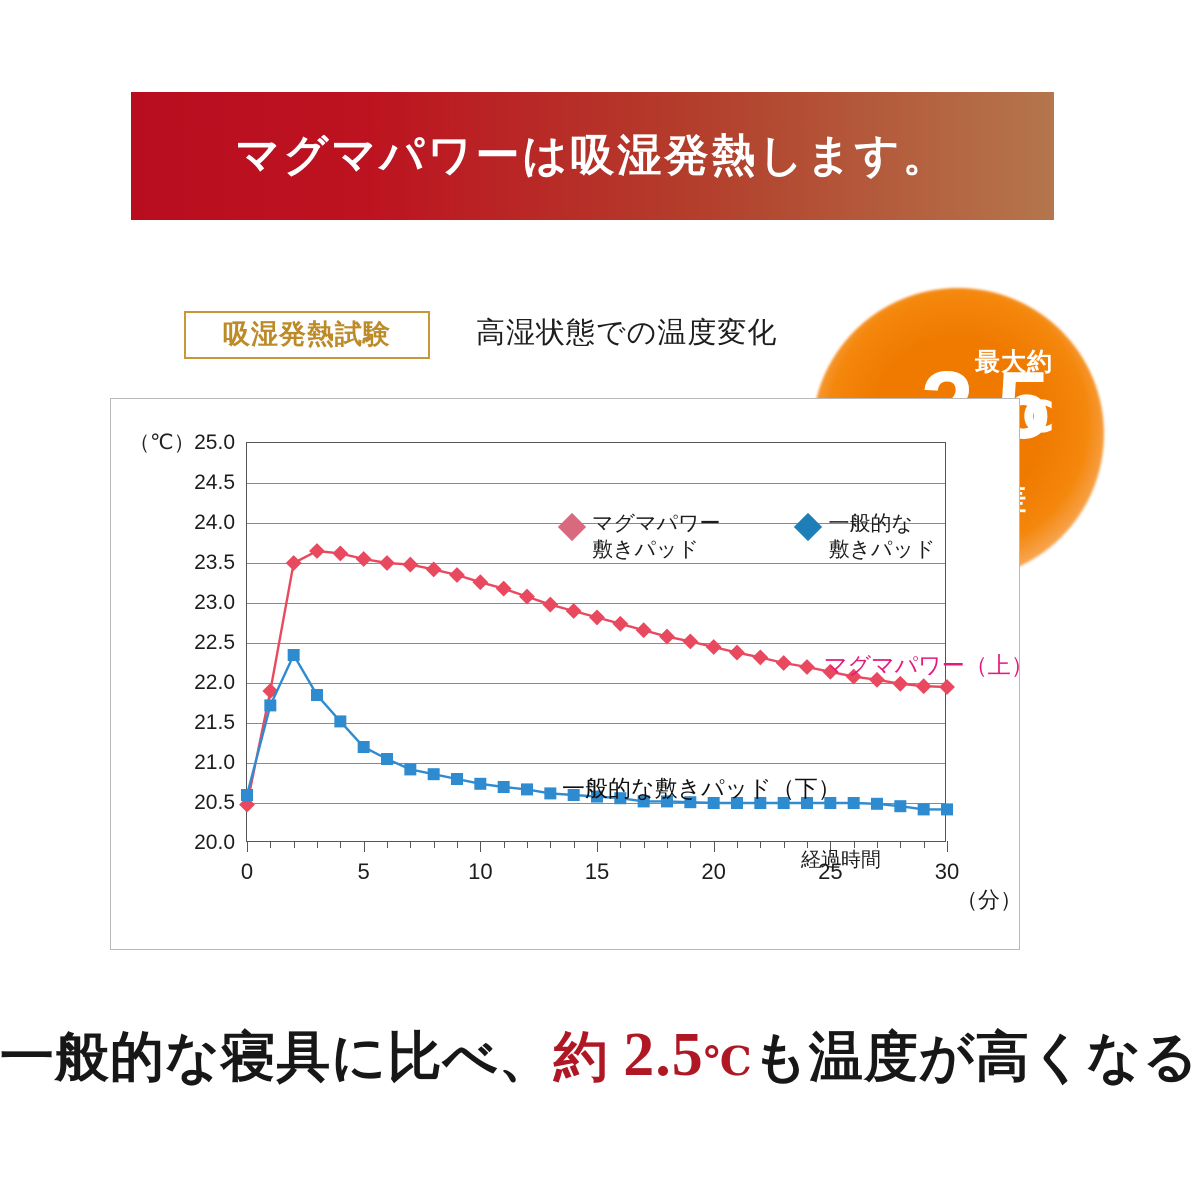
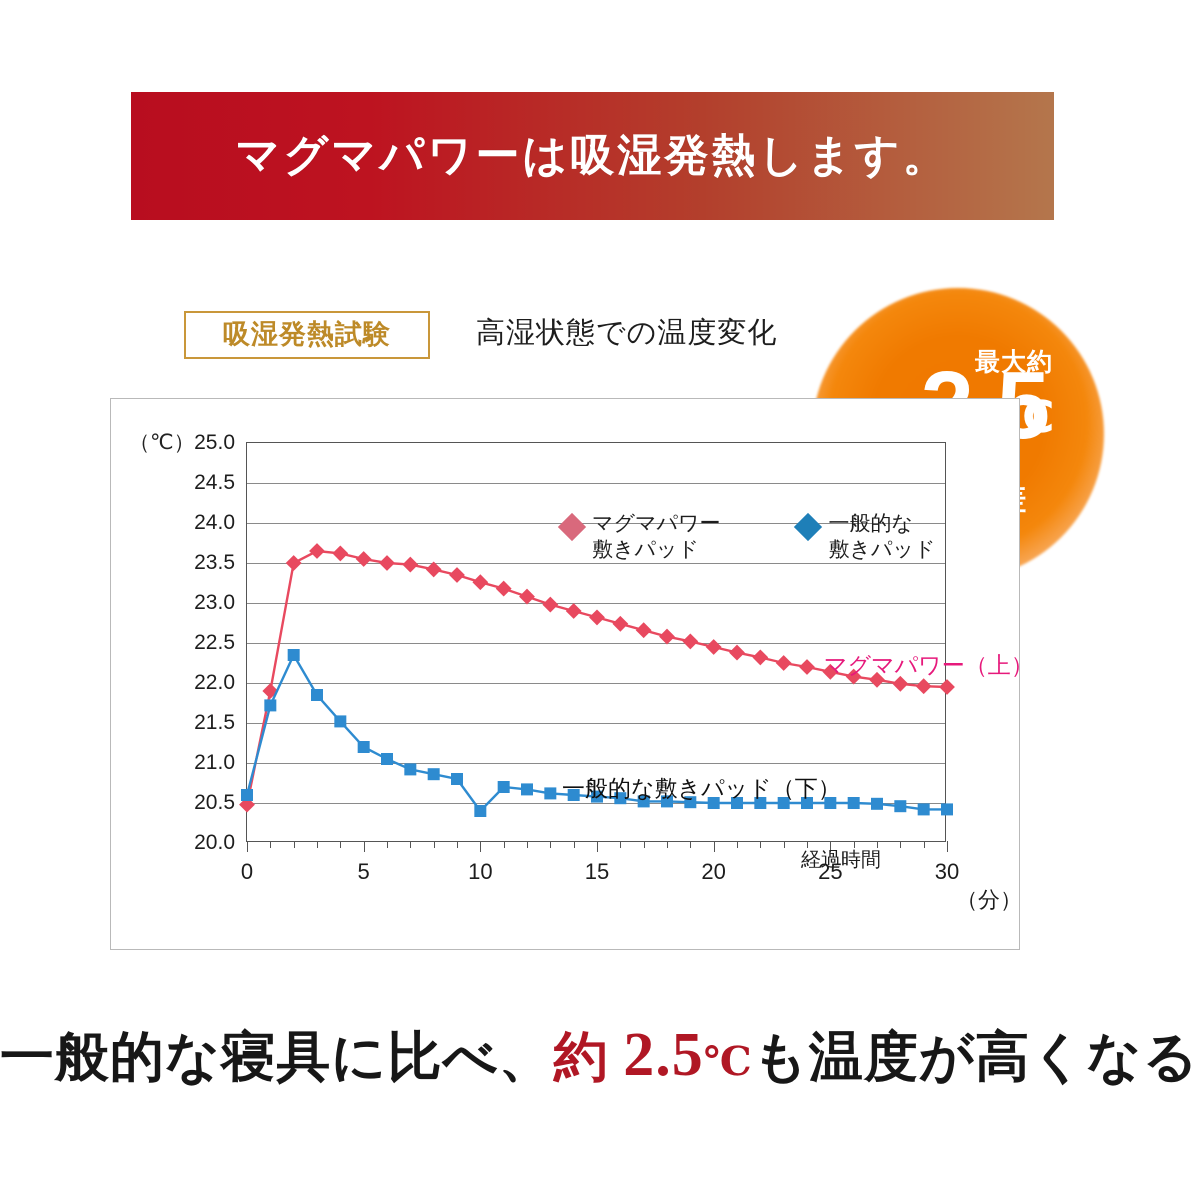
一般的な敷きパッド/10: 20.7 -> 20.4
